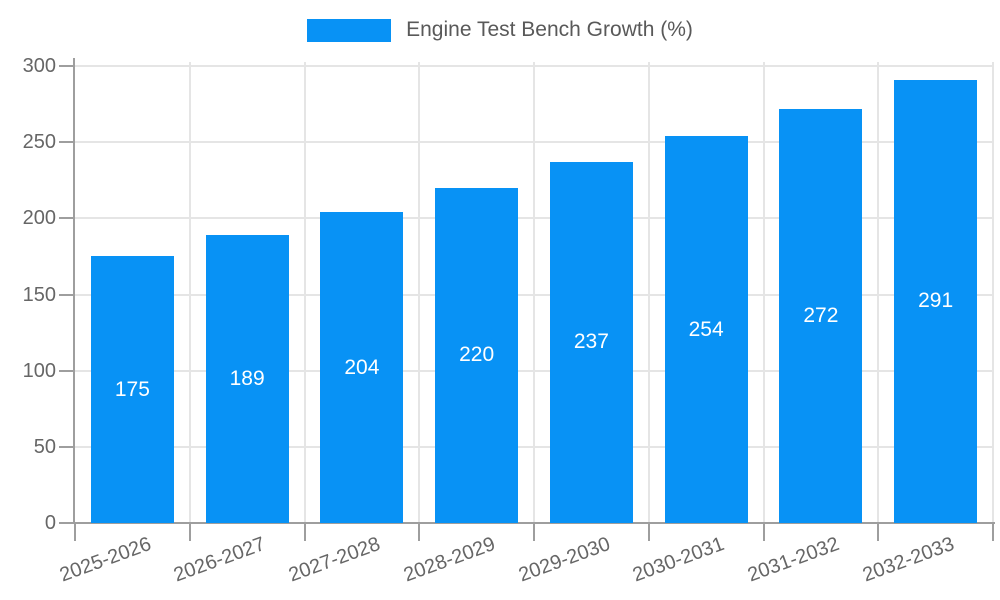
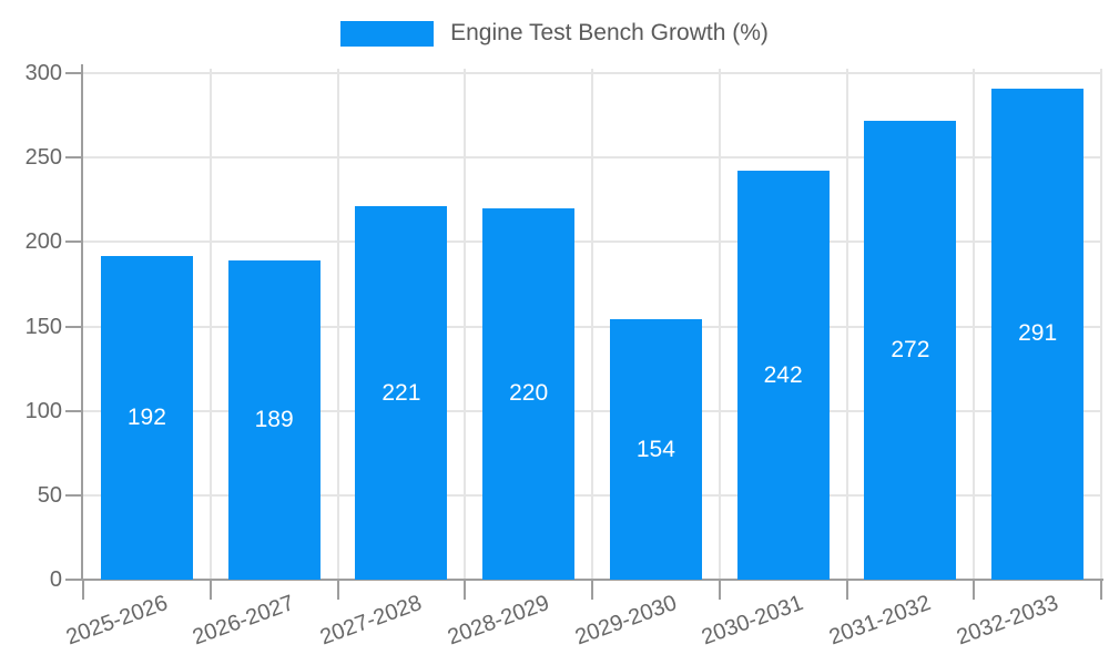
2025-2026: 175 -> 192
2027-2028: 204 -> 221
2029-2030: 237 -> 154
2030-2031: 254 -> 242
